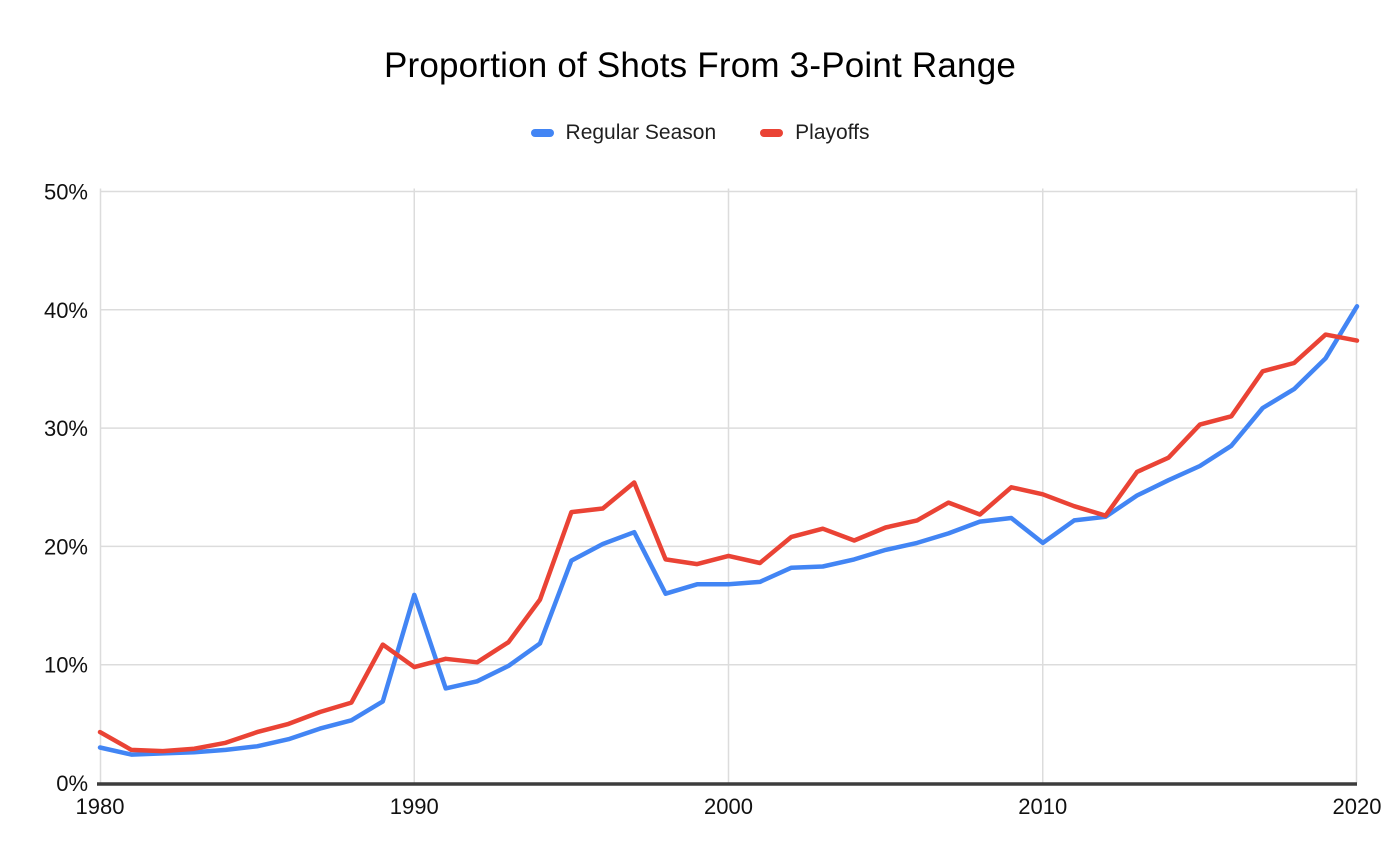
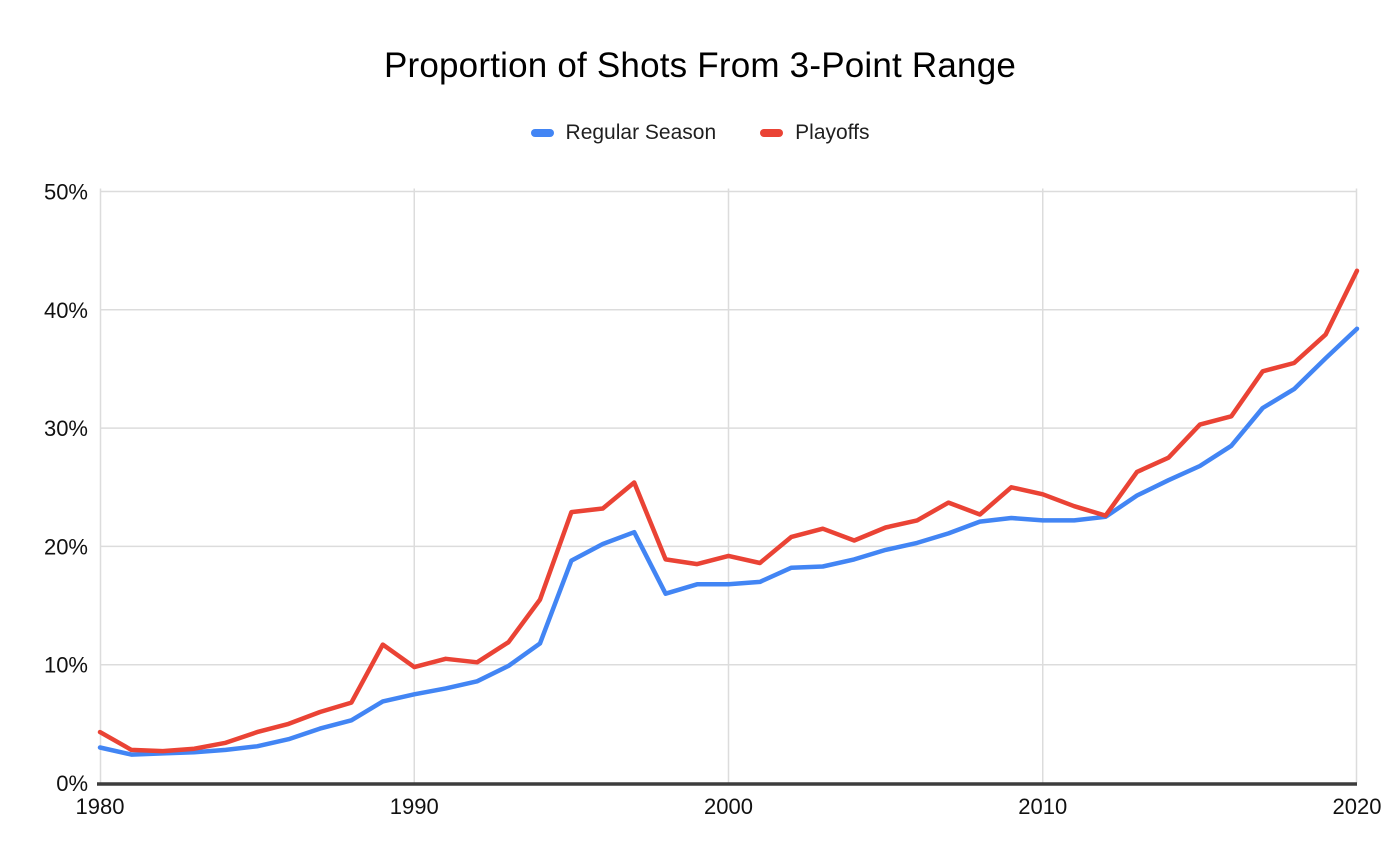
Regular Season/1990: 15.9% -> 7.5%
Regular Season/2010: 20.3% -> 22.2%
Regular Season/2020: 40.3% -> 38.4%
Playoffs/2020: 37.4% -> 43.3%
